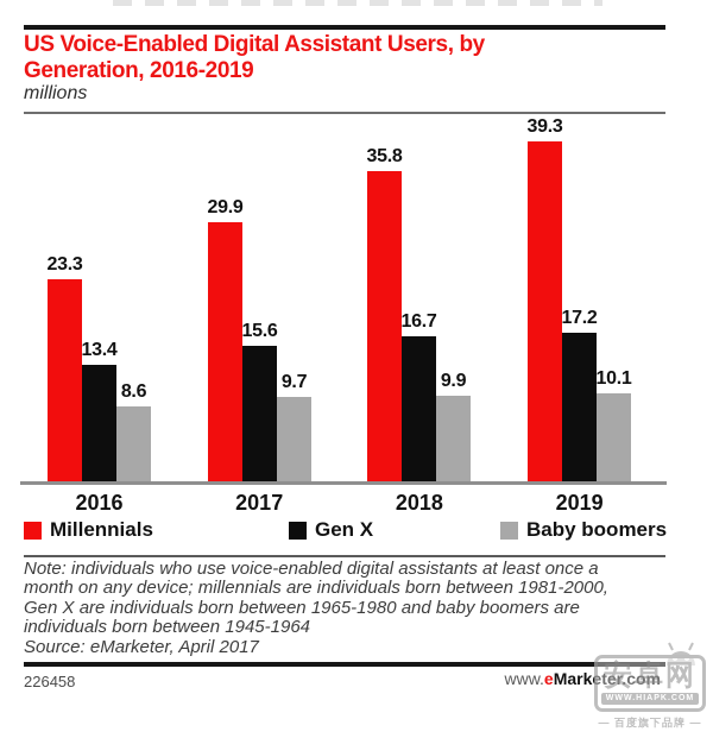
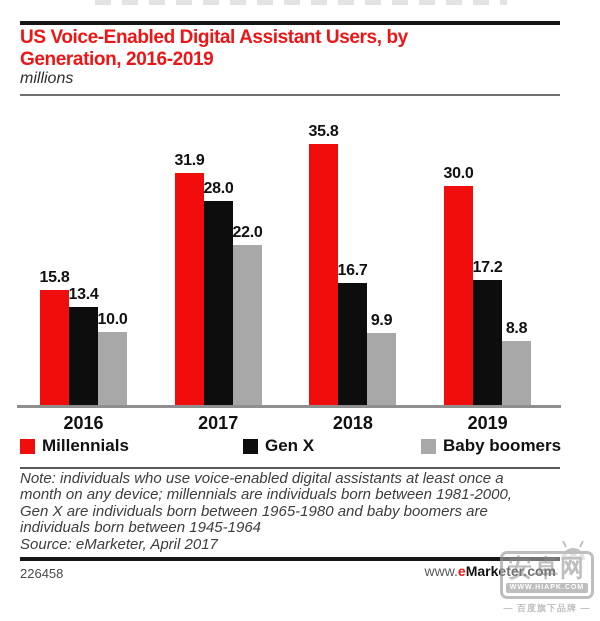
Millennials/2016: 23.3 -> 15.8
Baby boomers/2016: 8.6 -> 10.0
Millennials/2017: 29.9 -> 31.9
Gen X/2017: 15.6 -> 28.0
Baby boomers/2017: 9.7 -> 22.0
Millennials/2019: 39.3 -> 30.0
Baby boomers/2019: 10.1 -> 8.8
